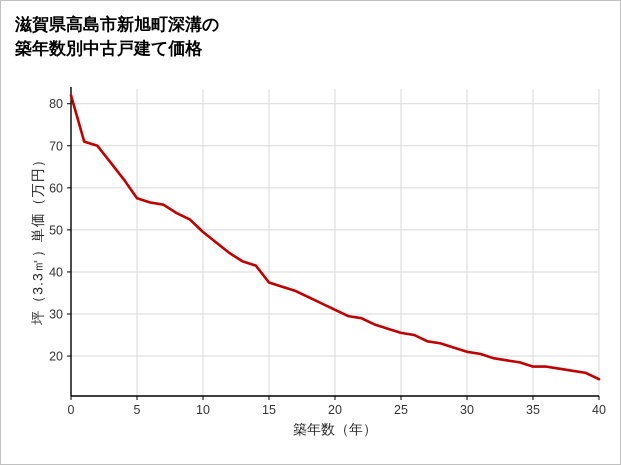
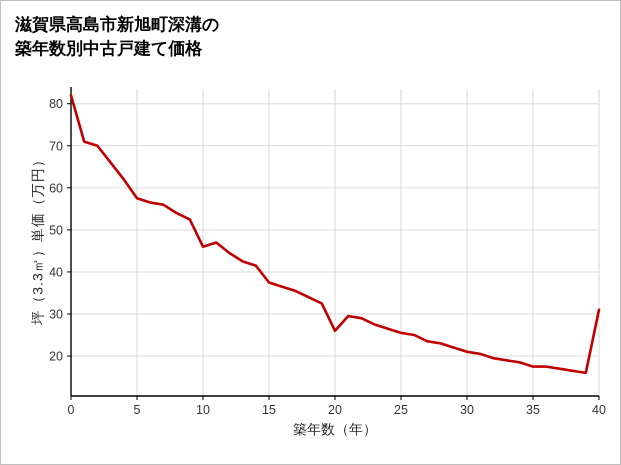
10: 50 -> 46
20: 31 -> 26
40: 14 -> 31
